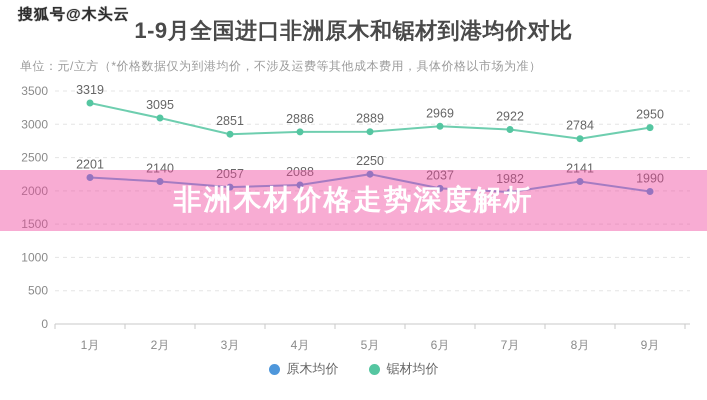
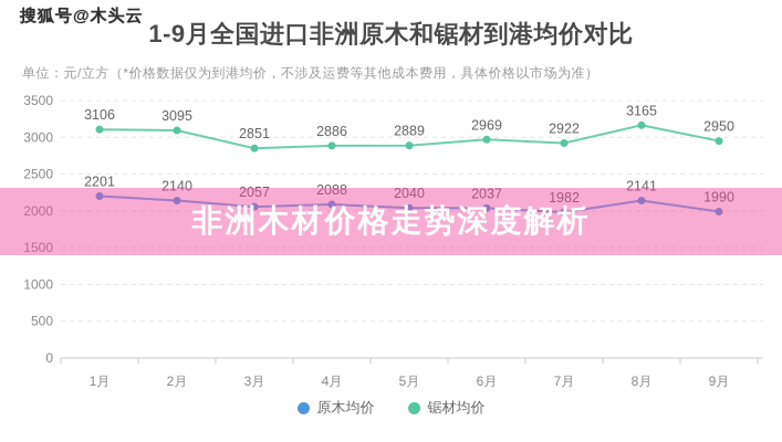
锯材均价/1月: 3319 -> 3106
原木均价/5月: 2250 -> 2040
锯材均价/8月: 2784 -> 3165
